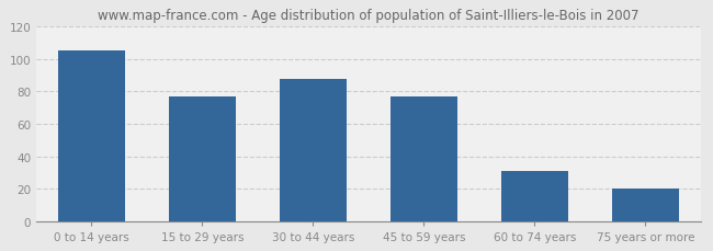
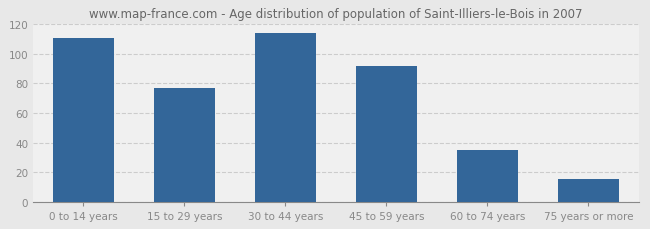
0 to 14 years: 105 -> 111
30 to 44 years: 88 -> 114
45 to 59 years: 77 -> 92
60 to 74 years: 31 -> 35
75 years or more: 20 -> 15
